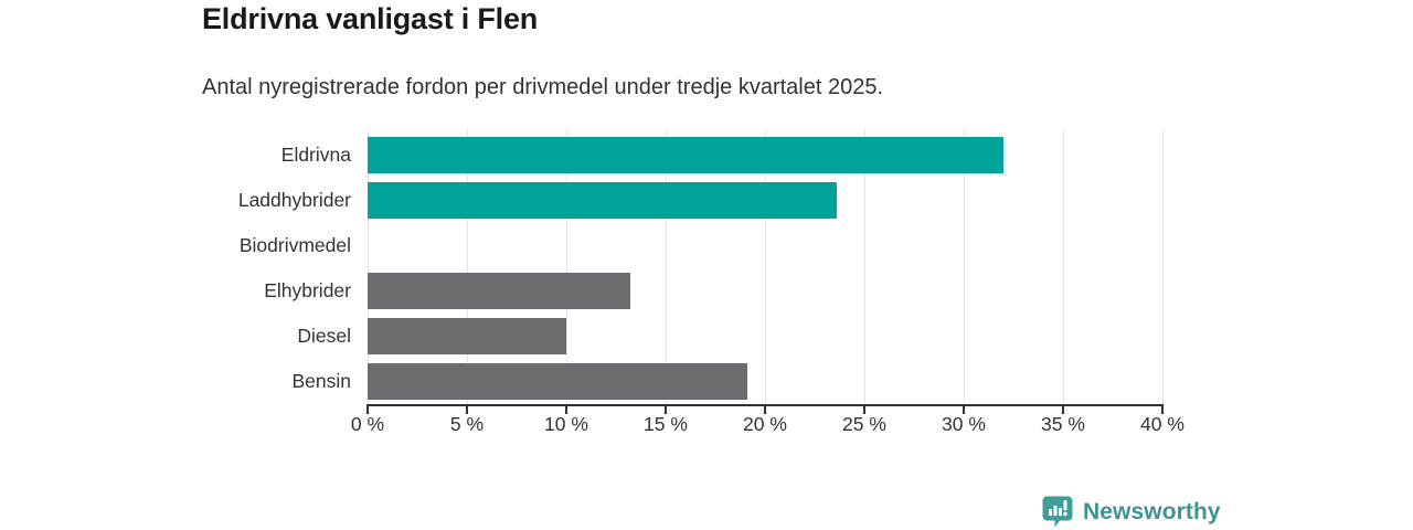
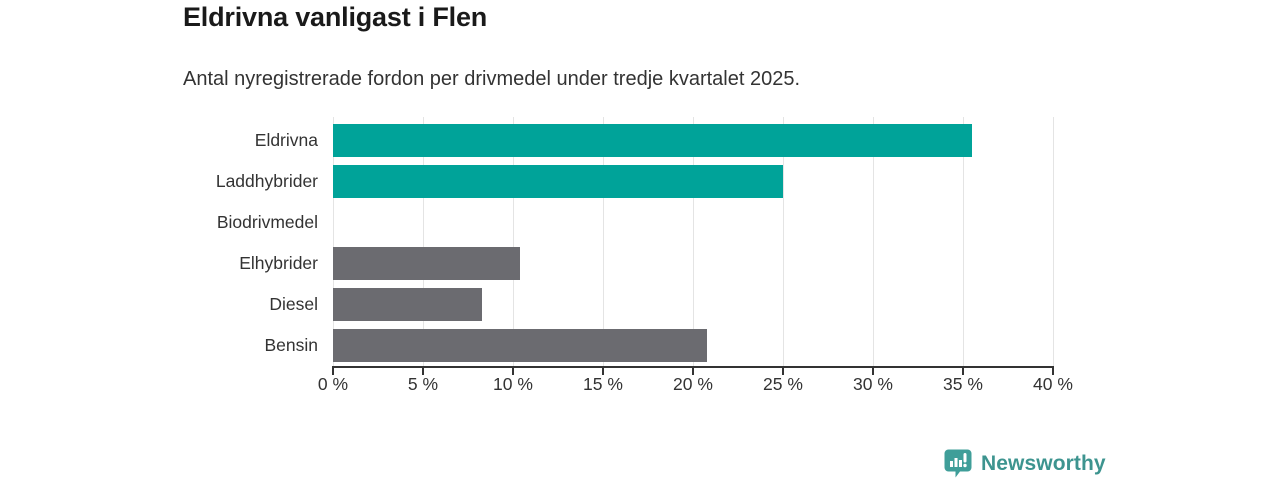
Eldrivna: 32.0% -> 35.5%
Laddhybrider: 23.6% -> 25.0%
Elhybrider: 13.2% -> 10.4%
Diesel: 10.0% -> 8.3%
Bensin: 19.1% -> 20.8%
